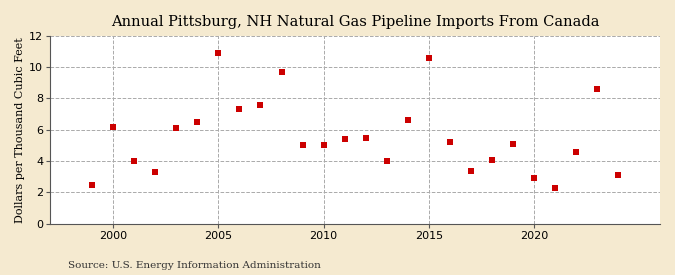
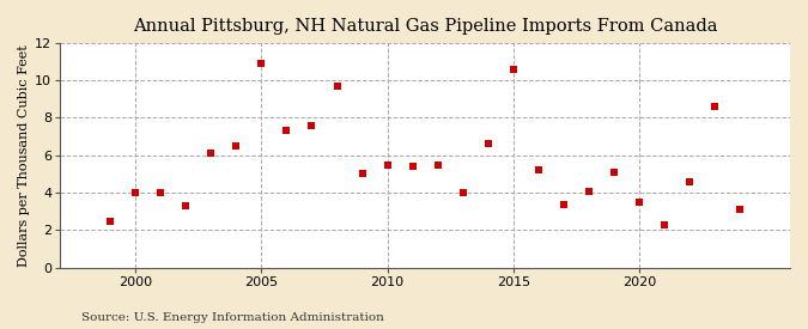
2000: 6.2 -> 4.0
2010: 5.0 -> 5.5
2020: 2.9 -> 3.5
